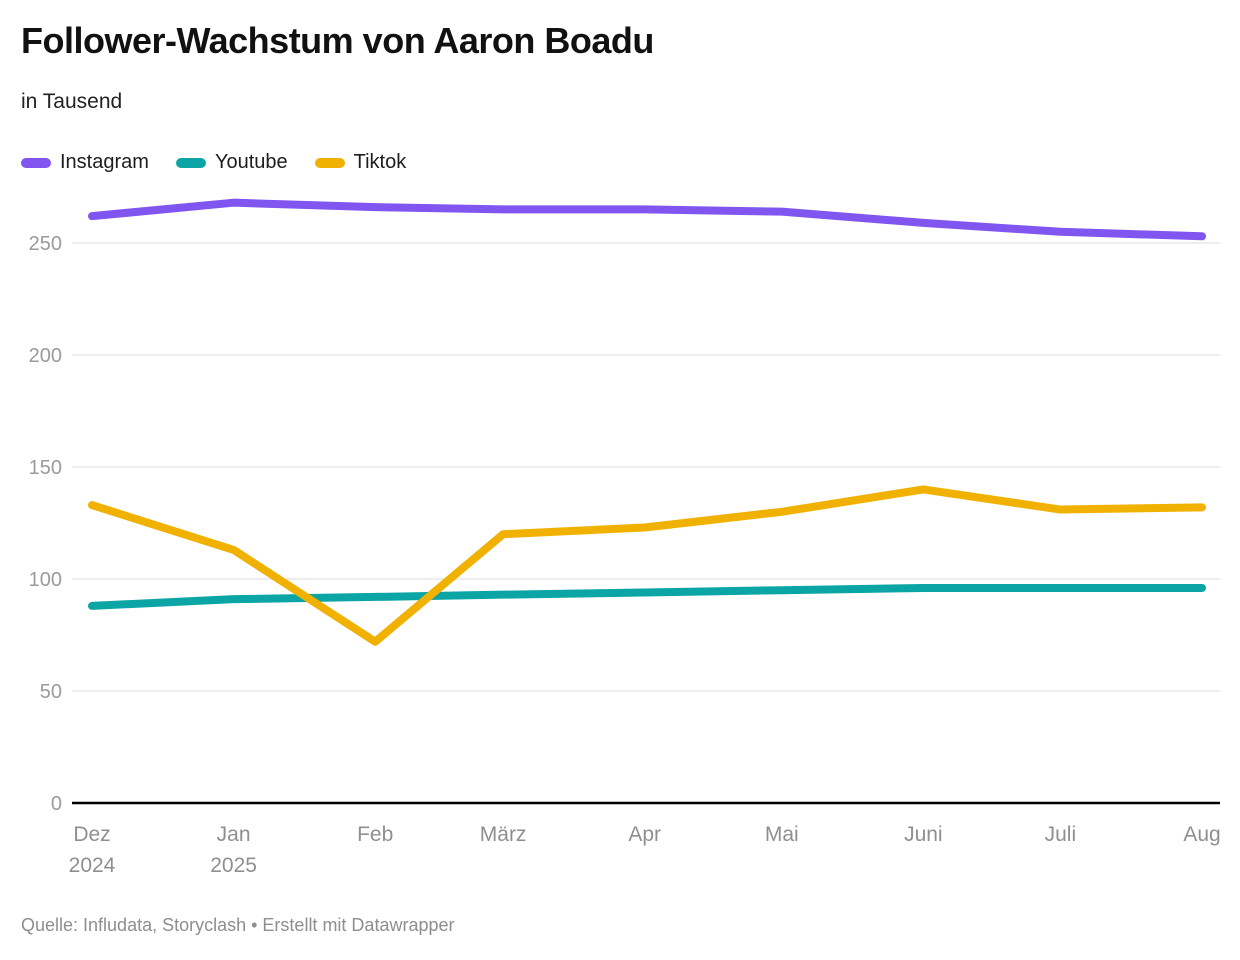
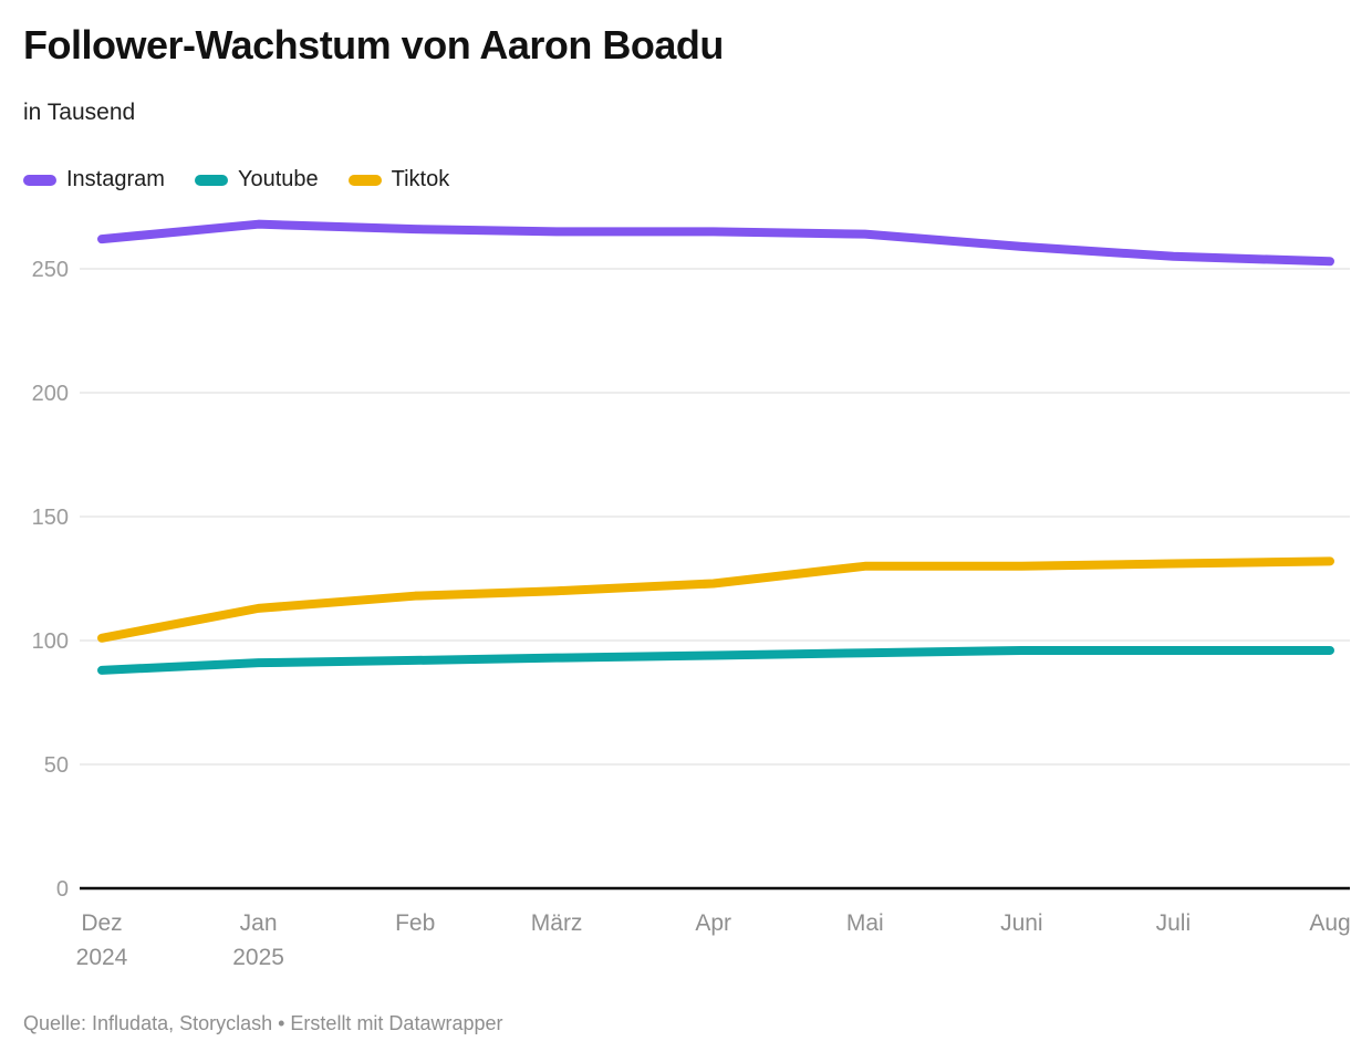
Tiktok/Dez 2024: 133 -> 101
Tiktok/Feb: 72 -> 118
Tiktok/Juni: 140 -> 130
